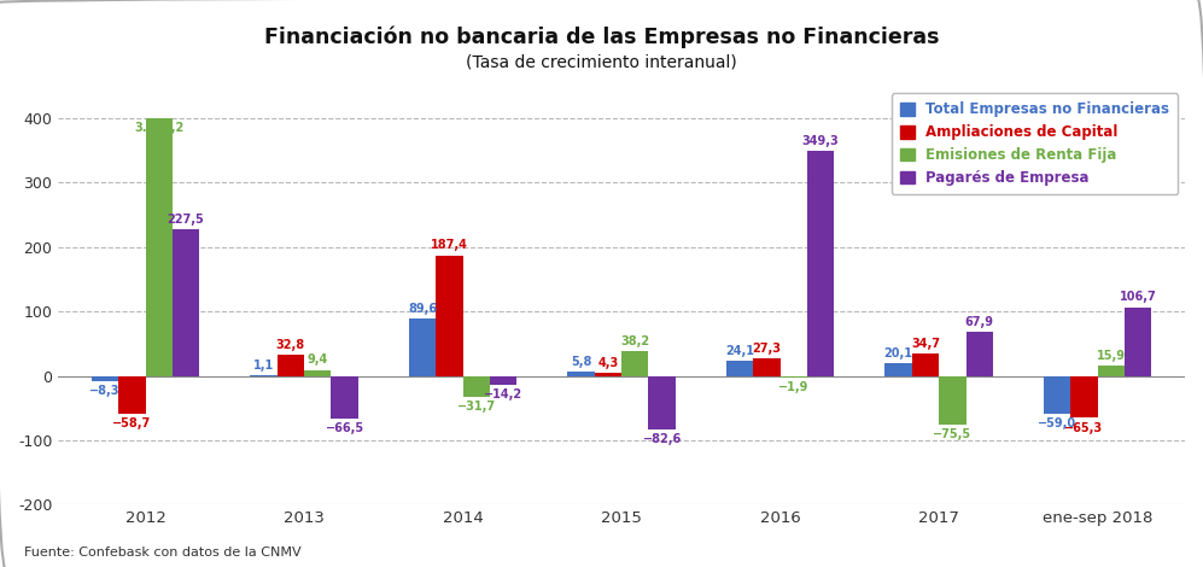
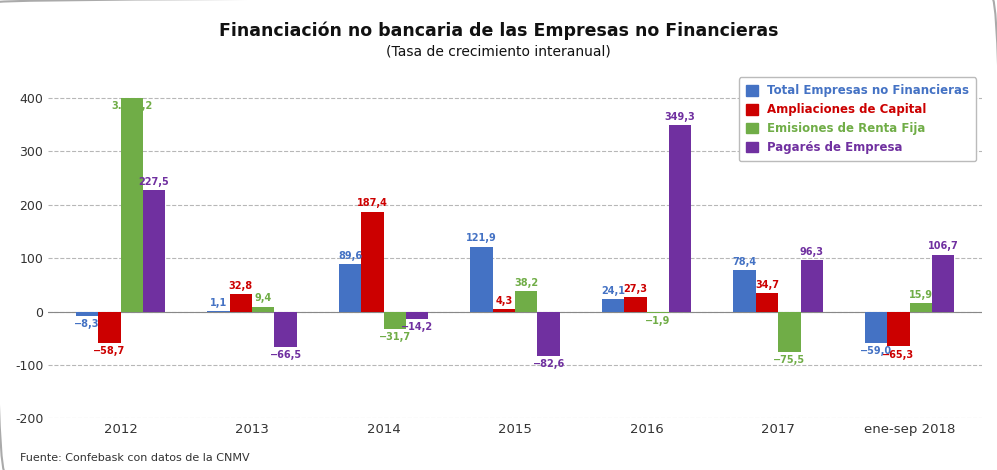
Total Empresas no Financieras/2015: 5,8 -> 121,9
Total Empresas no Financieras/2017: 20,1 -> 78,4
Pagarés de Empresa/2017: 67,9 -> 96,3
